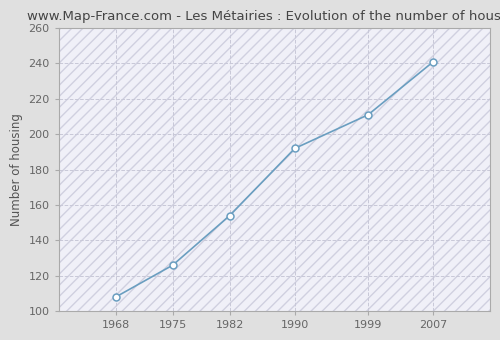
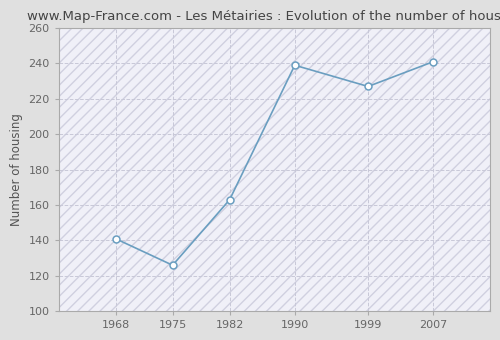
1968: 108 -> 141
1982: 154 -> 163
1990: 192 -> 239
1999: 211 -> 227
